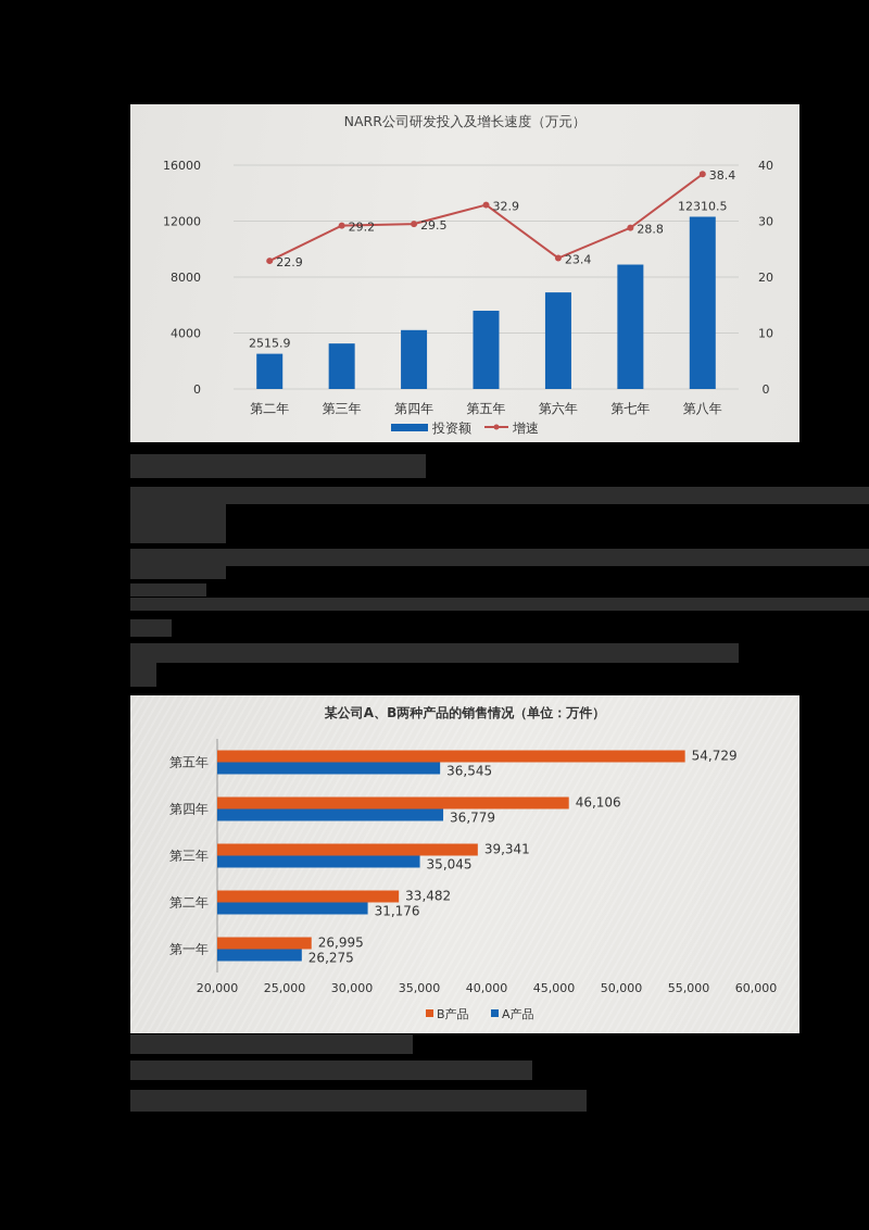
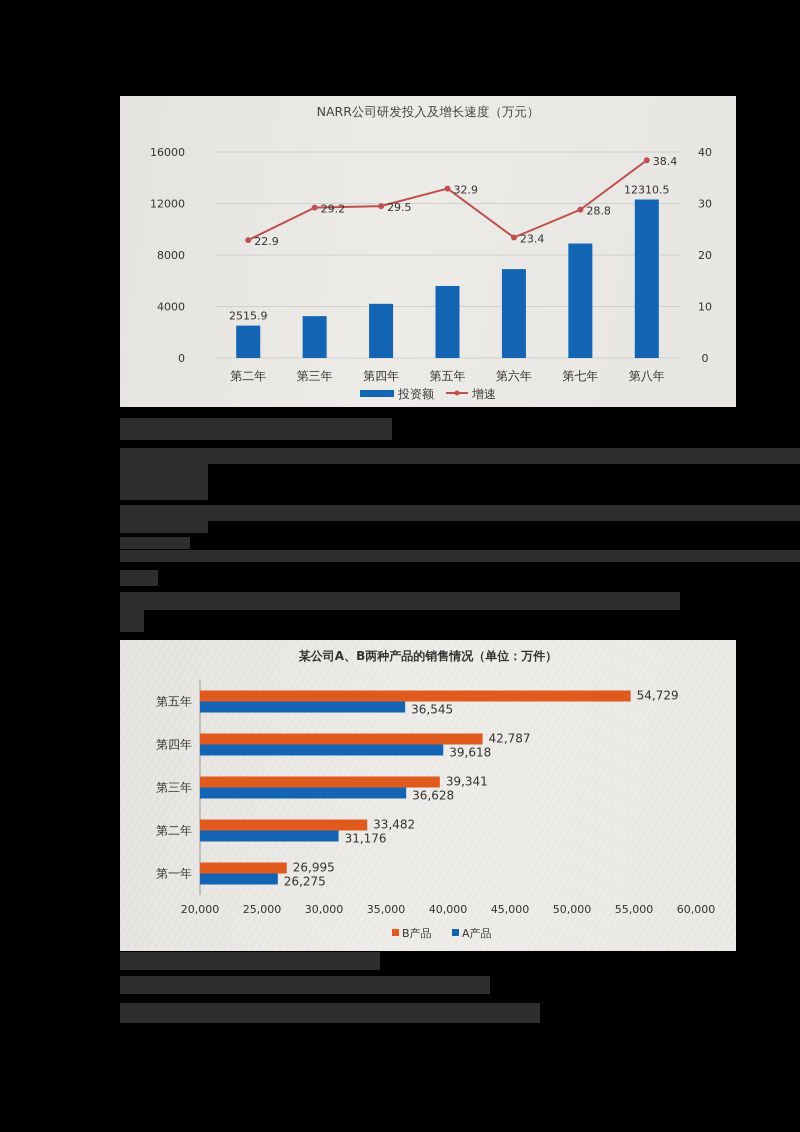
某公司A、B两种产品的销售情况（单位：万件）/B产品/第四年: 46,106 -> 42,787
某公司A、B两种产品的销售情况（单位：万件）/A产品/第四年: 36,779 -> 39,618
某公司A、B两种产品的销售情况（单位：万件）/A产品/第三年: 35,045 -> 36,628
